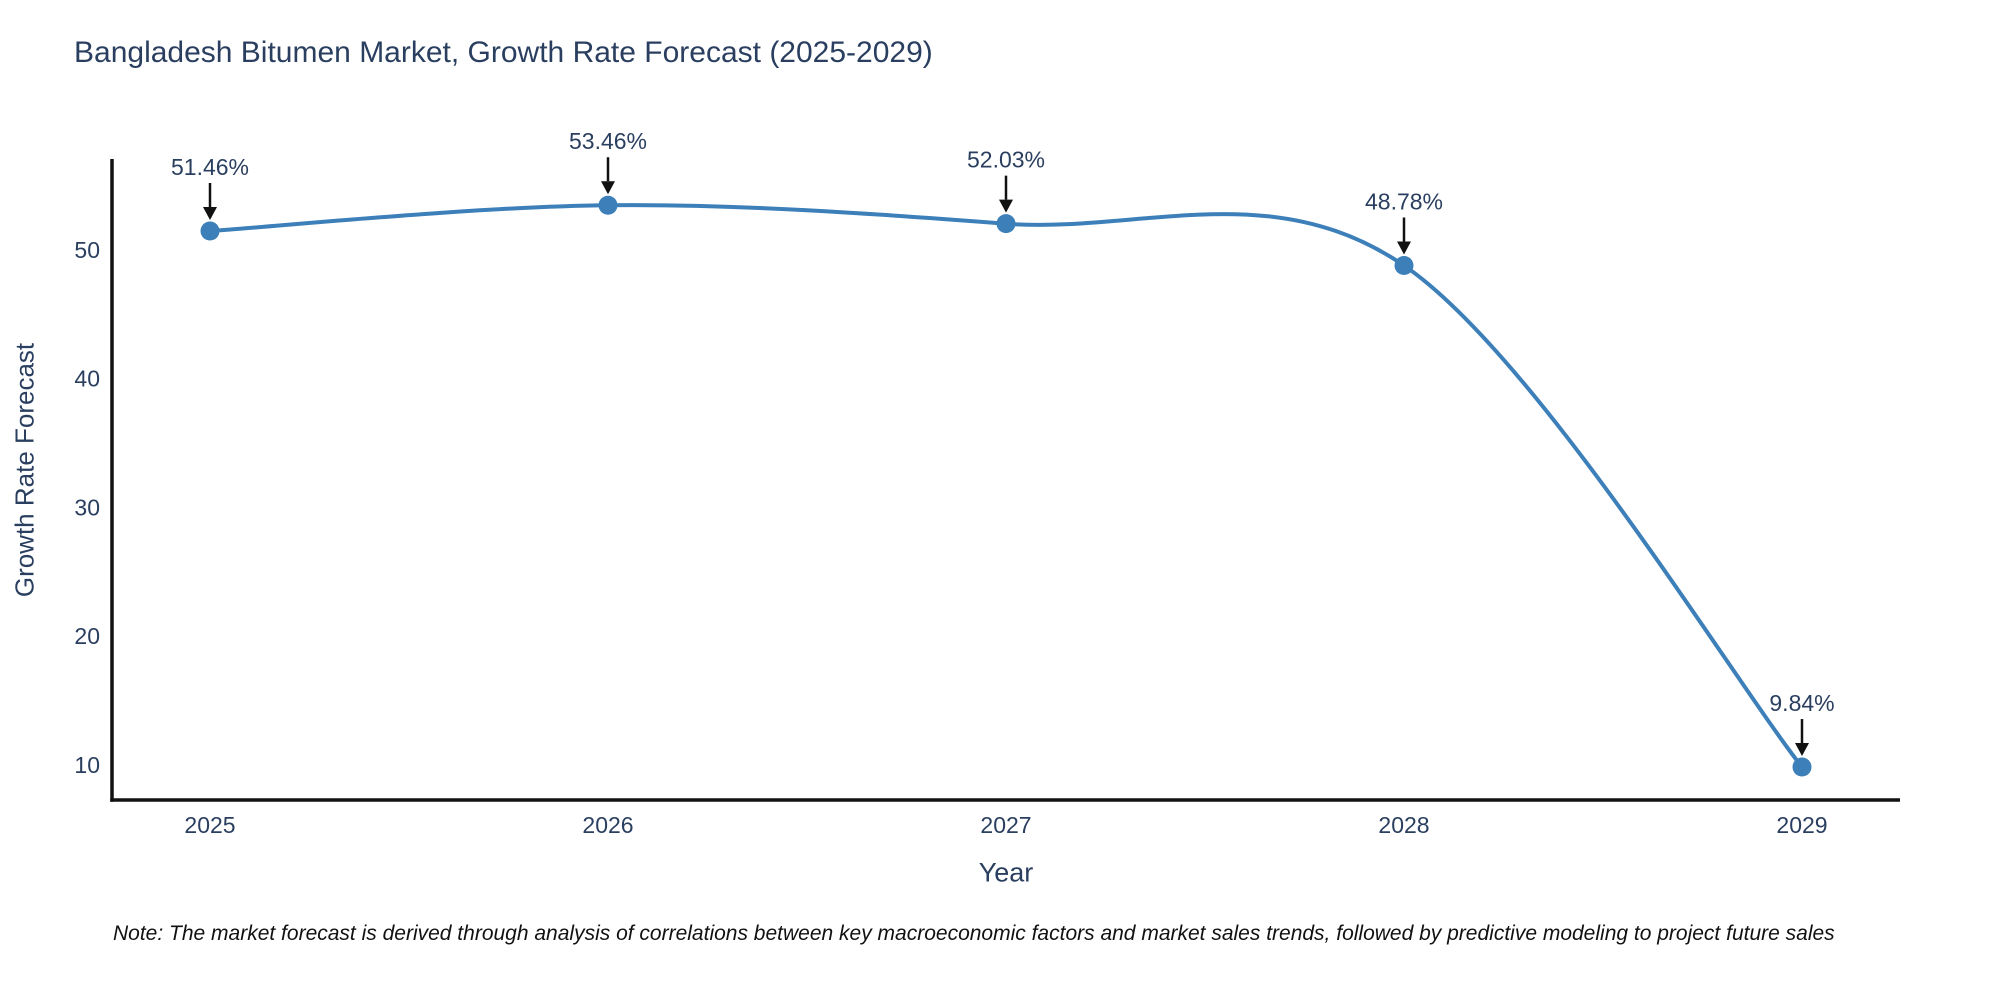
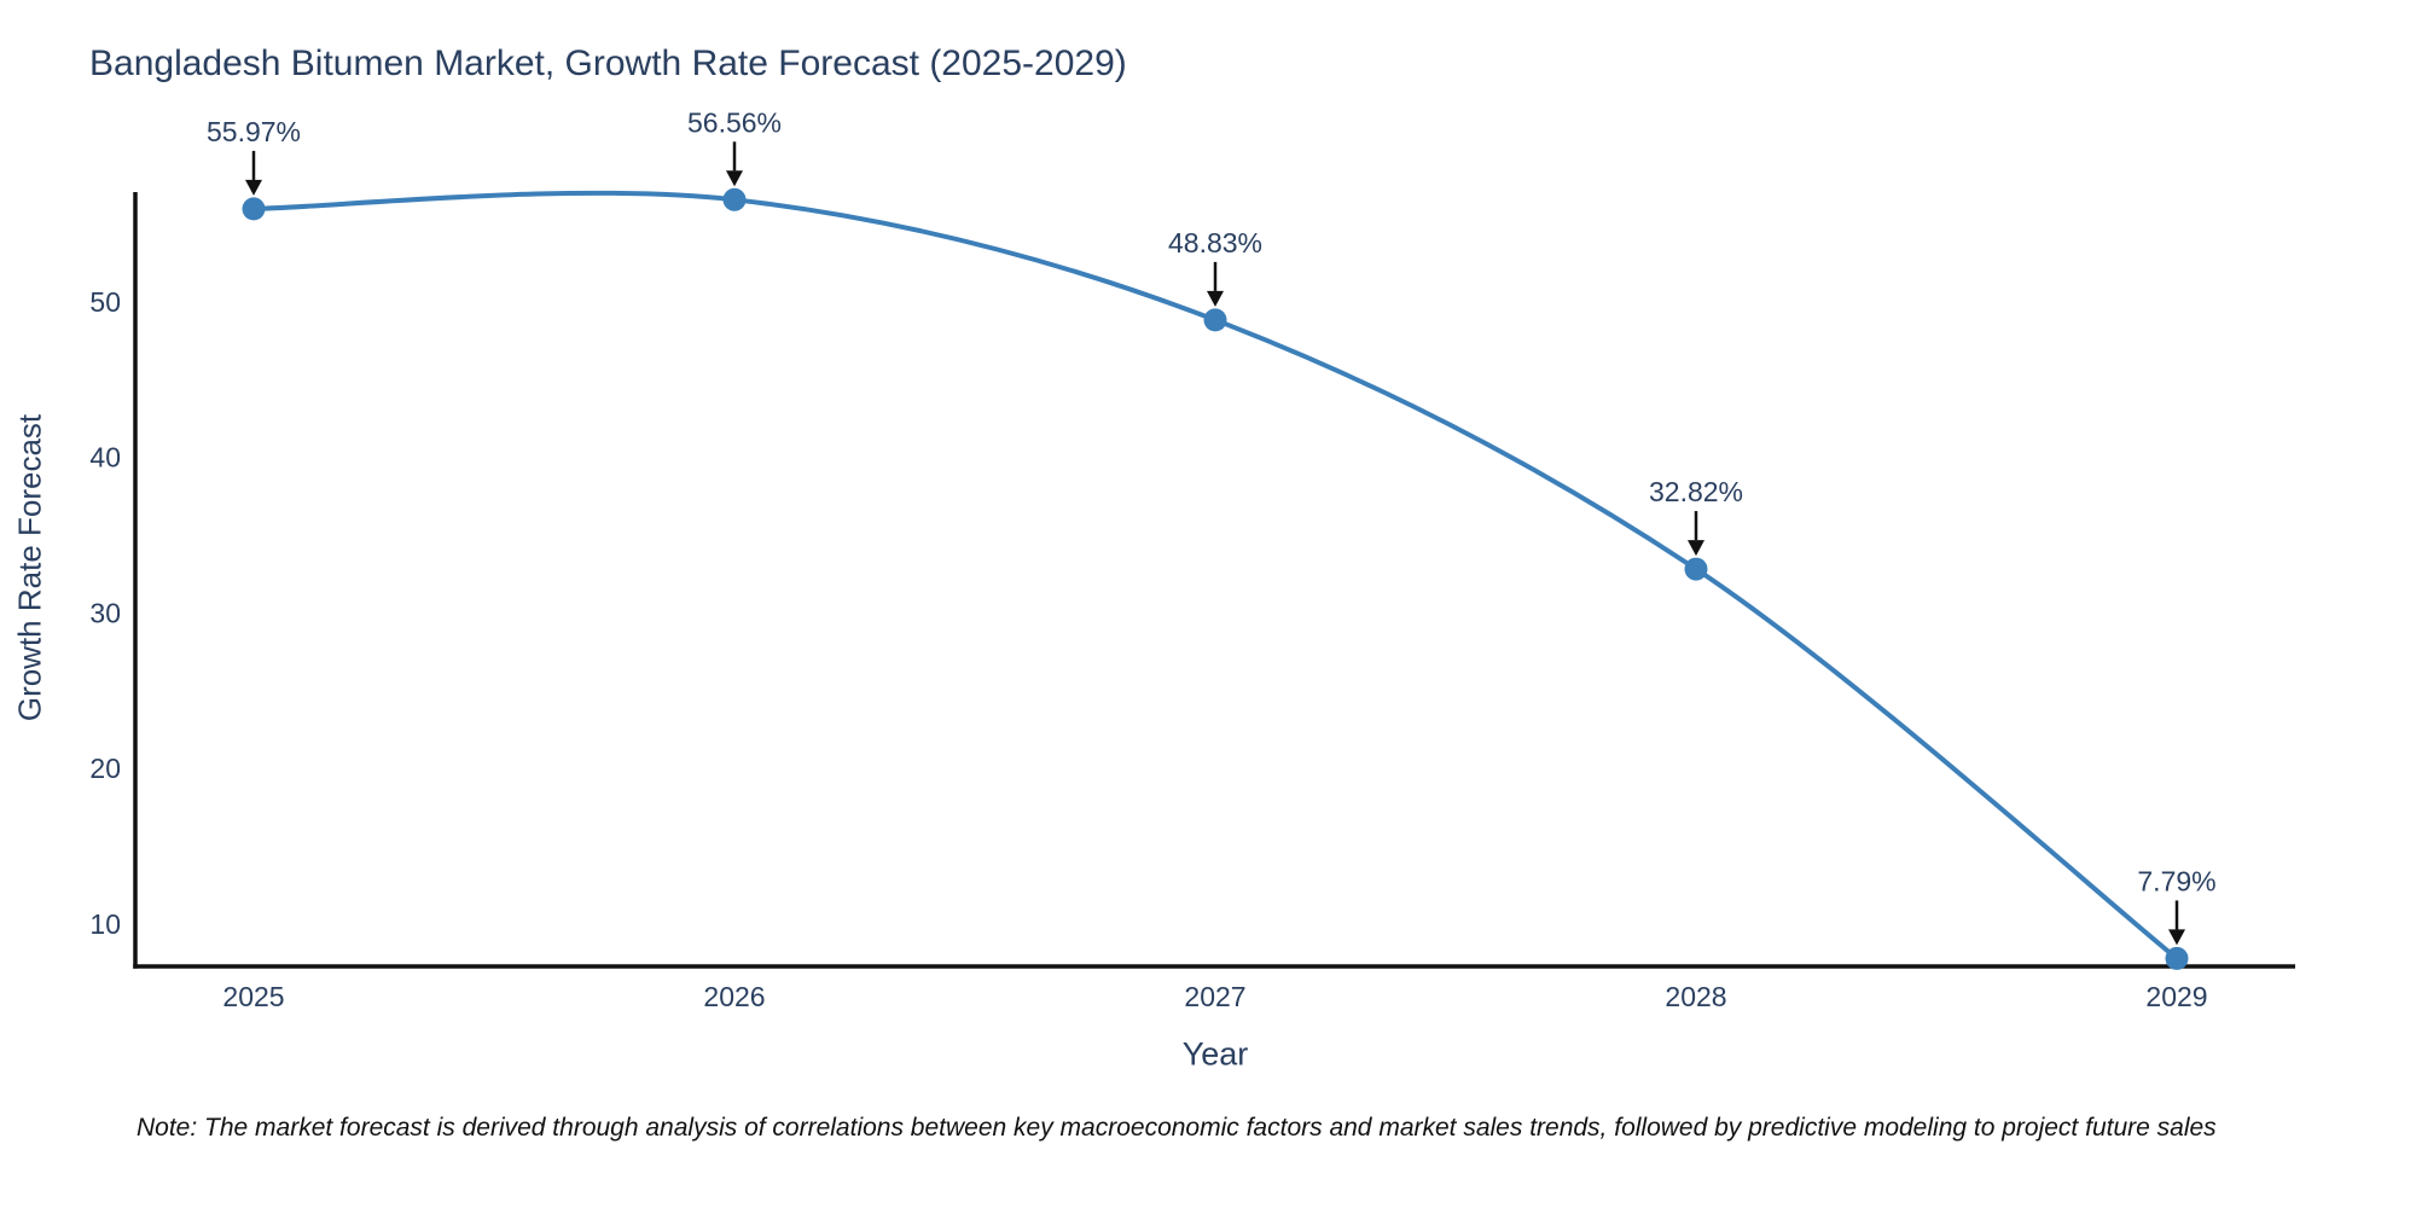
2025: 51.46% -> 55.97%
2026: 53.46% -> 56.56%
2027: 52.03% -> 48.83%
2028: 48.78% -> 32.82%
2029: 9.84% -> 7.79%
